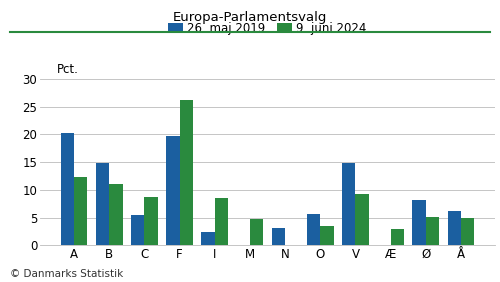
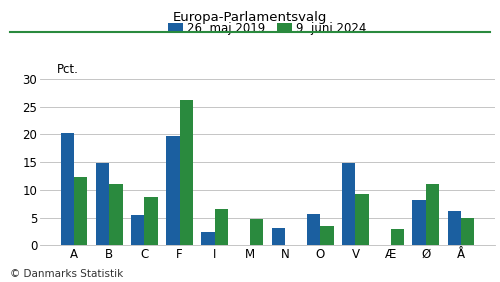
9. juni 2024/I: 8.6 -> 6.5
9. juni 2024/Ø: 5.2 -> 11.0
